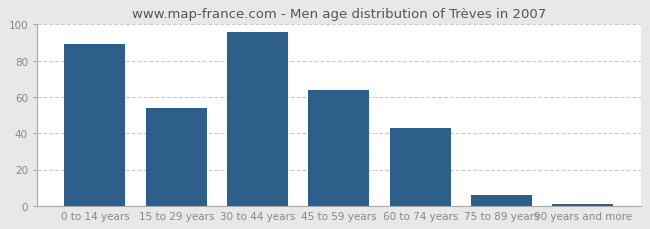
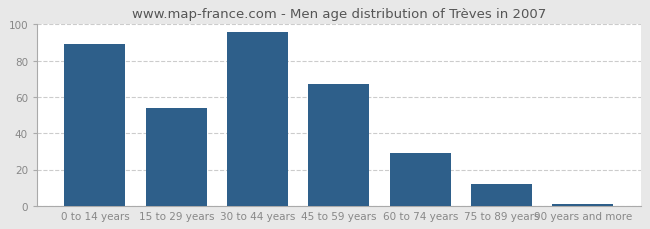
45 to 59 years: 64 -> 67
60 to 74 years: 43 -> 29
75 to 89 years: 6 -> 12
